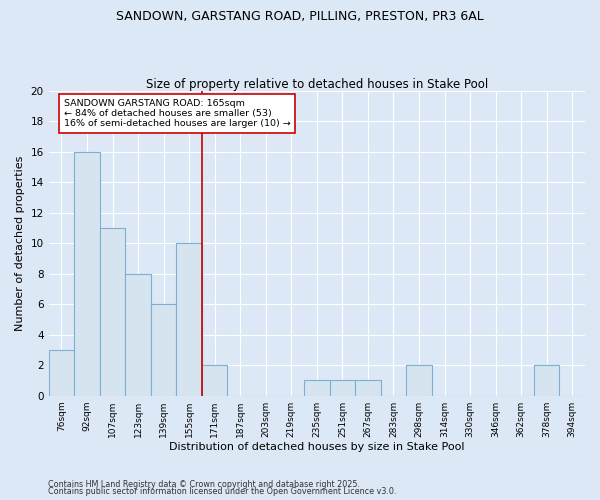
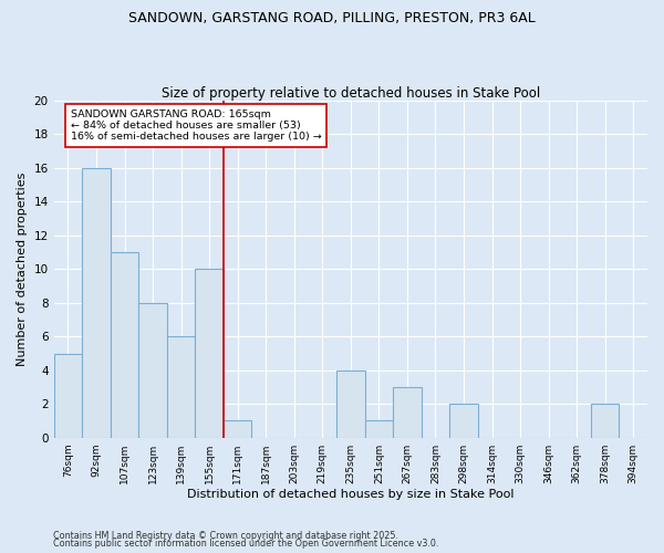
76sqm: 3 -> 5
171sqm: 2 -> 1
235sqm: 1 -> 4
267sqm: 1 -> 3
